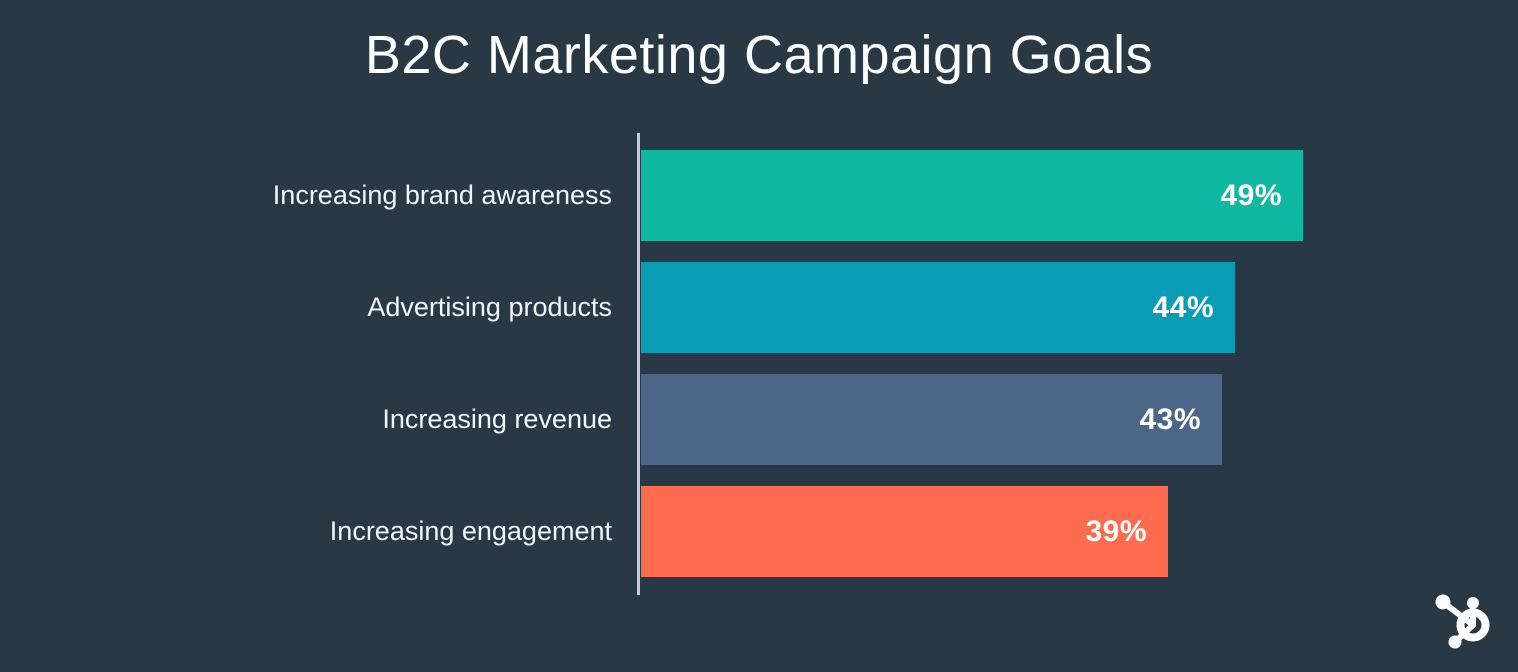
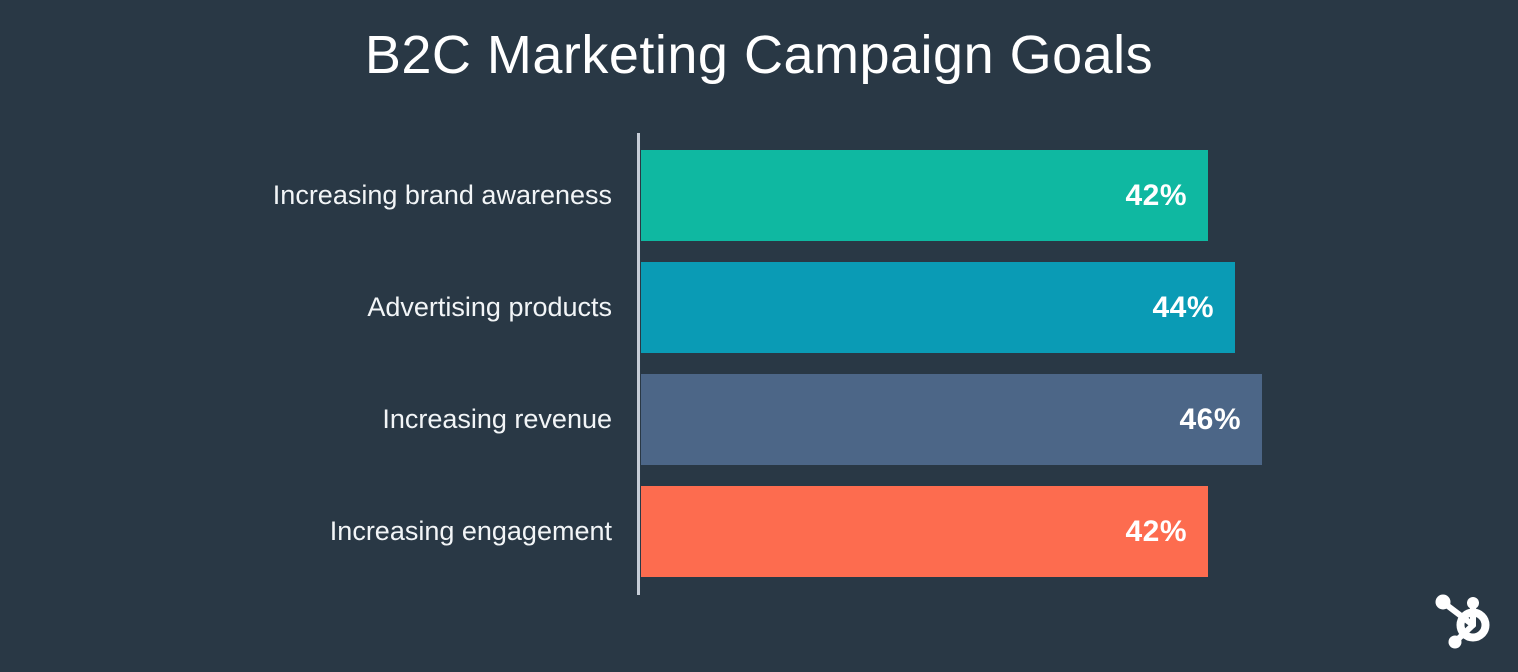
Increasing brand awareness: 49% -> 42%
Increasing revenue: 43% -> 46%
Increasing engagement: 39% -> 42%
